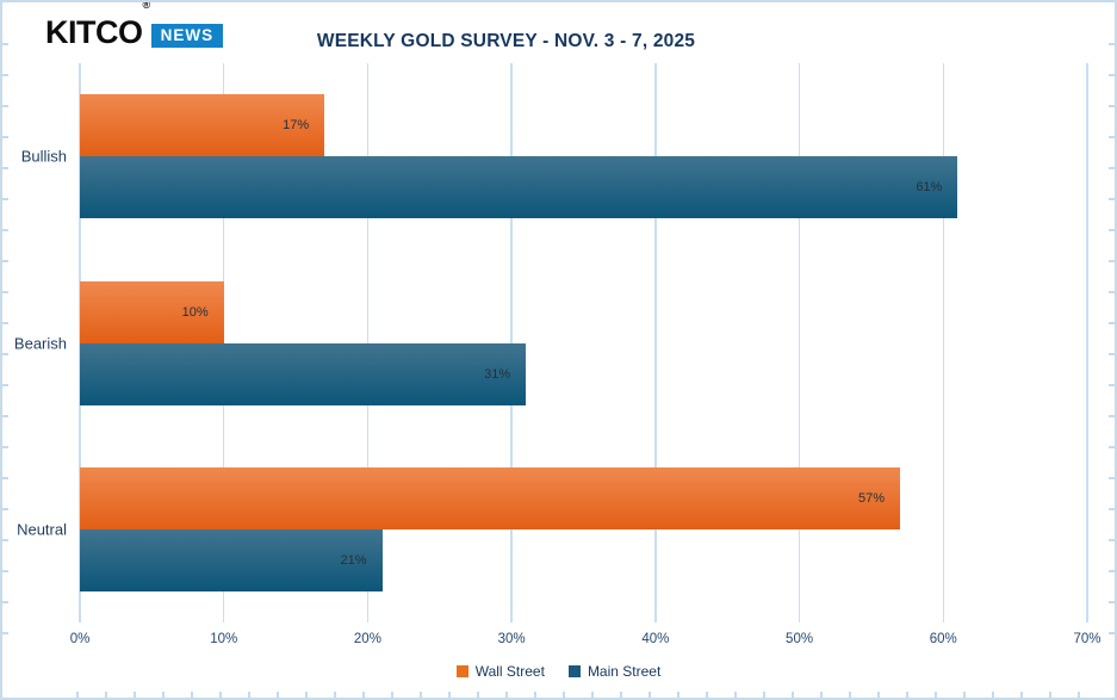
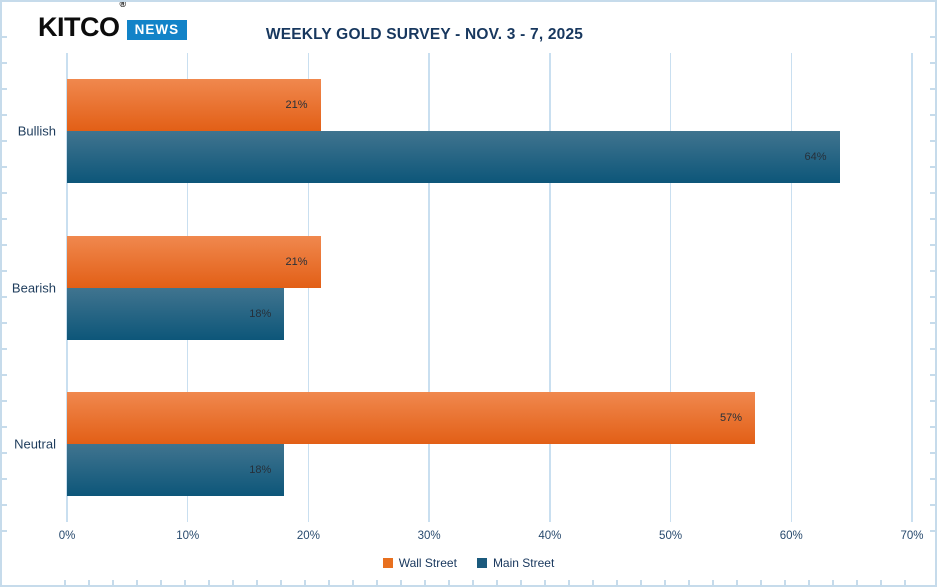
Wall Street/Bullish: 17% -> 21%
Main Street/Bullish: 61% -> 64%
Wall Street/Bearish: 10% -> 21%
Main Street/Bearish: 31% -> 18%
Main Street/Neutral: 21% -> 18%
